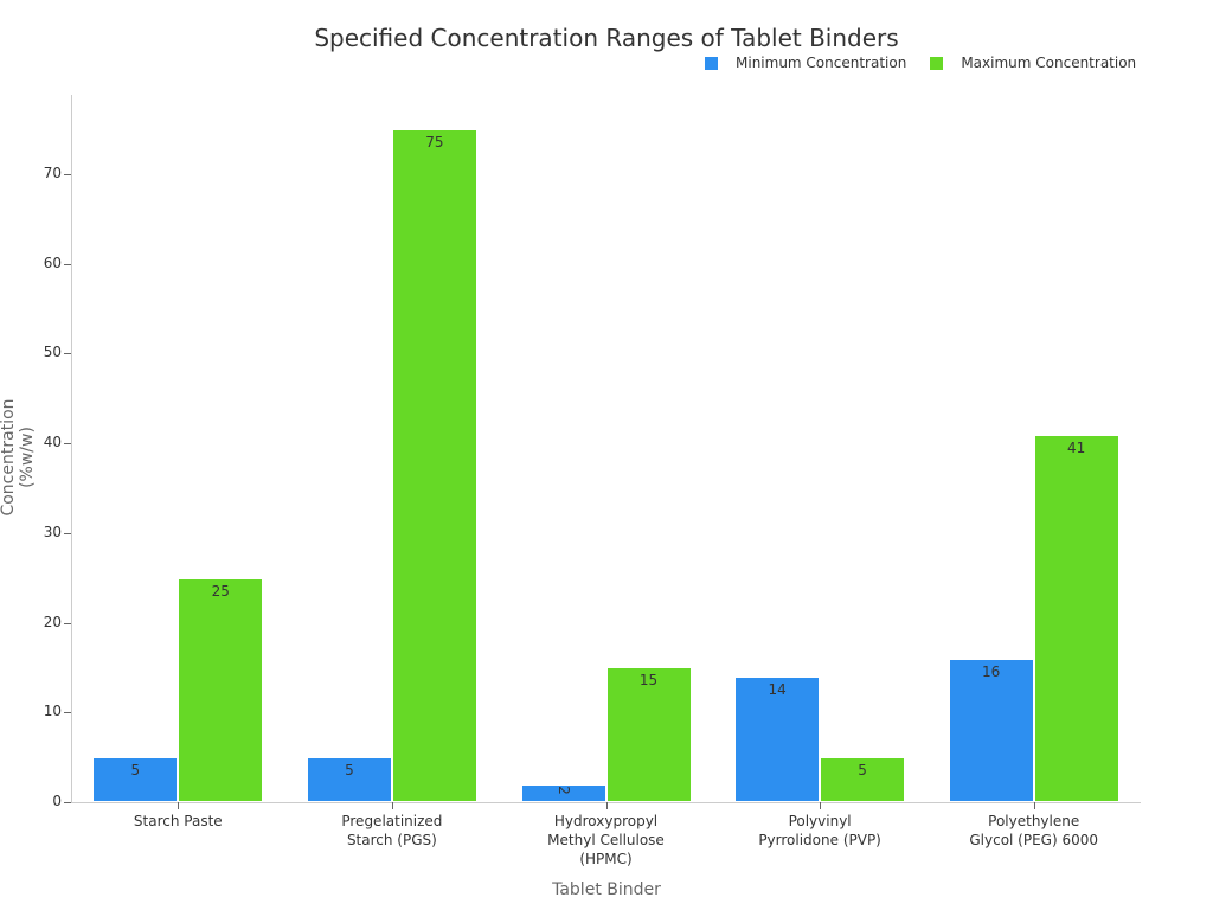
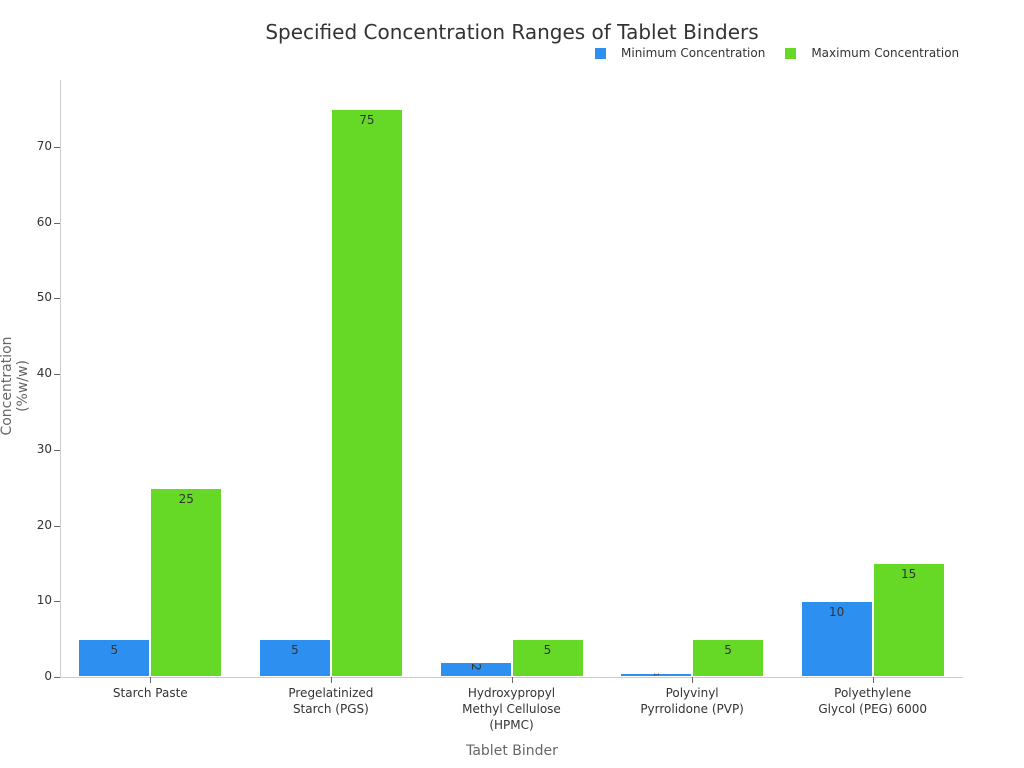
Maximum Concentration/Hydroxypropyl Methyl Cellulose (HPMC): 15 -> 5
Minimum Concentration/Polyvinyl Pyrrolidone (PVP): 14 -> 1
Minimum Concentration/Polyethylene Glycol (PEG) 6000: 16 -> 10
Maximum Concentration/Polyethylene Glycol (PEG) 6000: 41 -> 15
